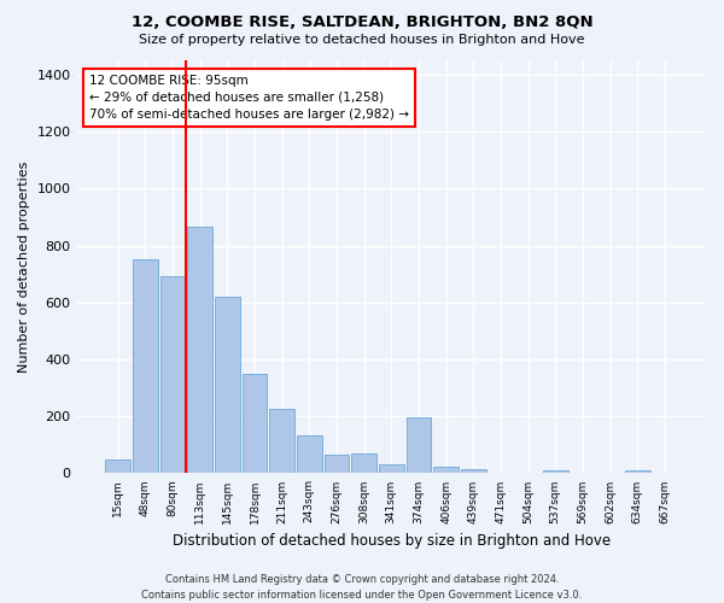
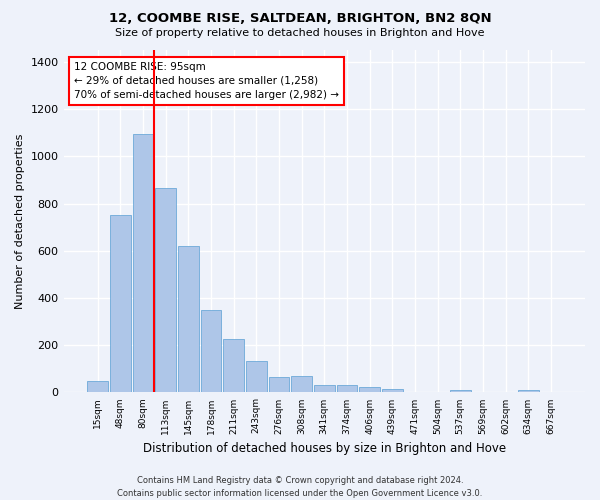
80sqm: 690 -> 1095
374sqm: 195 -> 30
